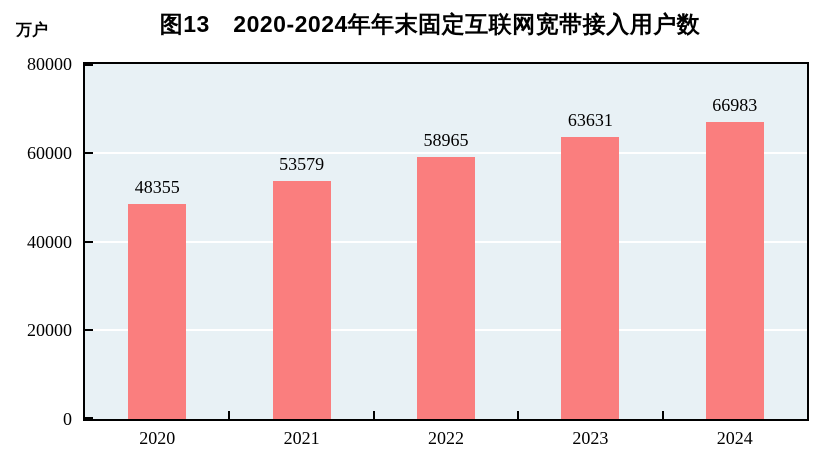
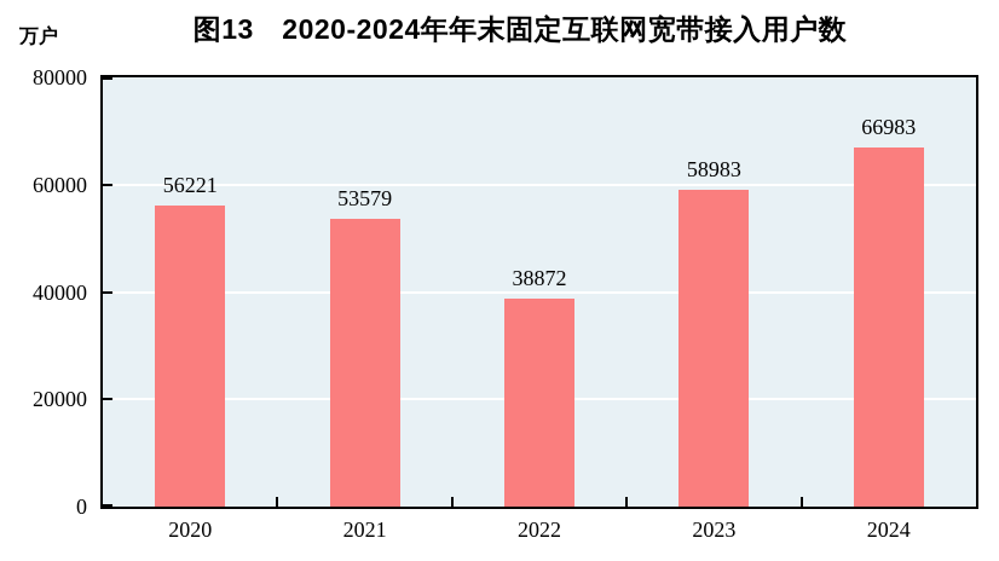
2020: 48355 -> 56221
2022: 58965 -> 38872
2023: 63631 -> 58983
